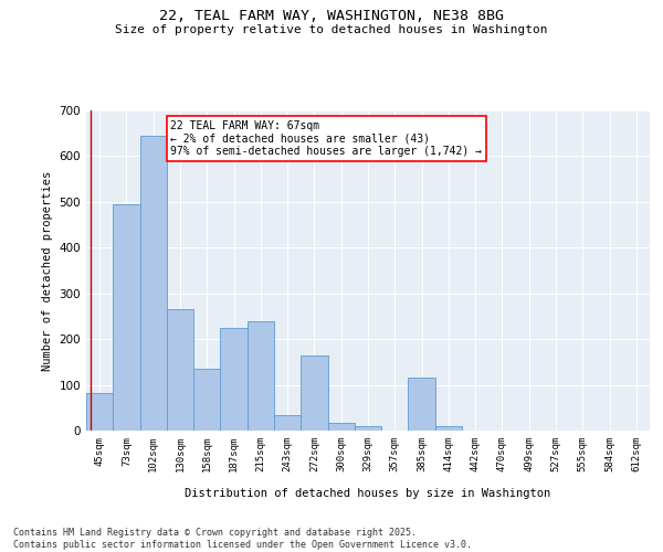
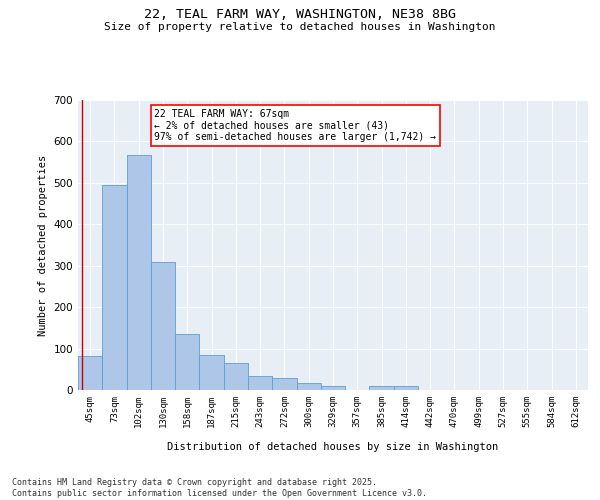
102sqm: 645 -> 568
130sqm: 265 -> 308
187sqm: 225 -> 85
215sqm: 240 -> 64
272sqm: 165 -> 28
385sqm: 115 -> 10
